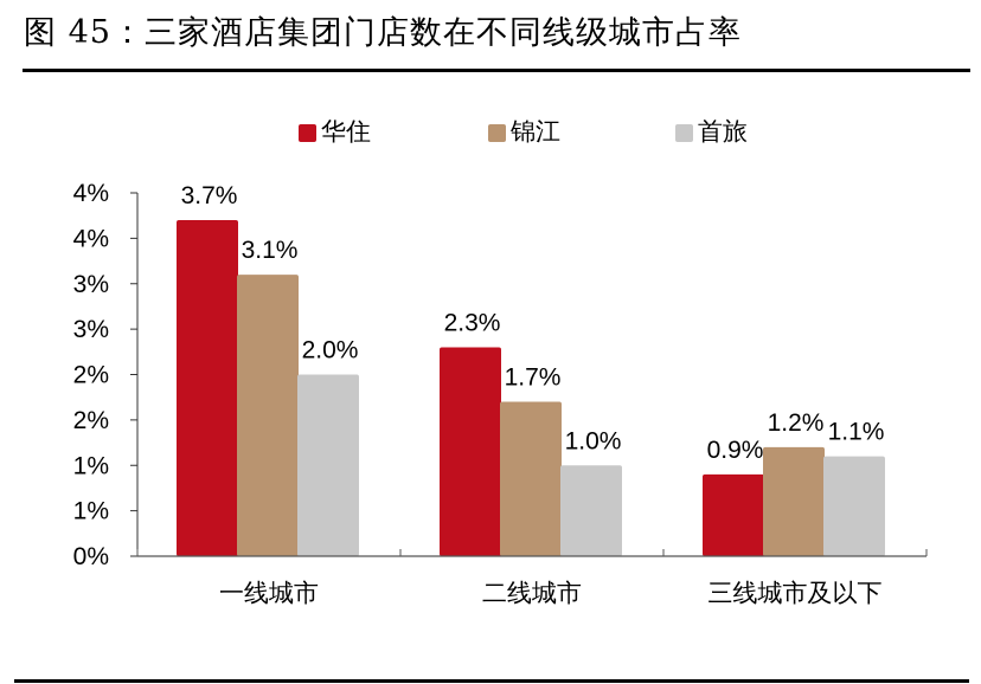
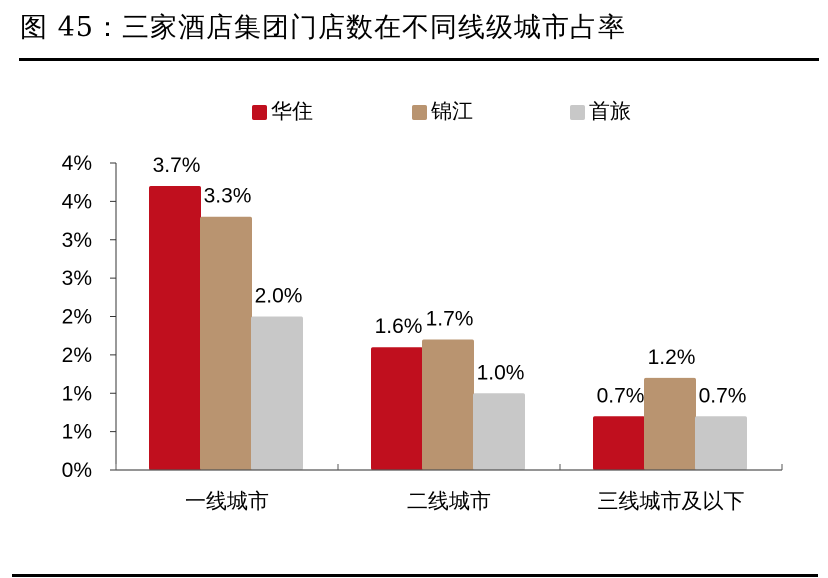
锦江/一线城市: 3.1% -> 3.3%
华住/二线城市: 2.3% -> 1.6%
华住/三线城市及以下: 0.9% -> 0.7%
首旅/三线城市及以下: 1.1% -> 0.7%
